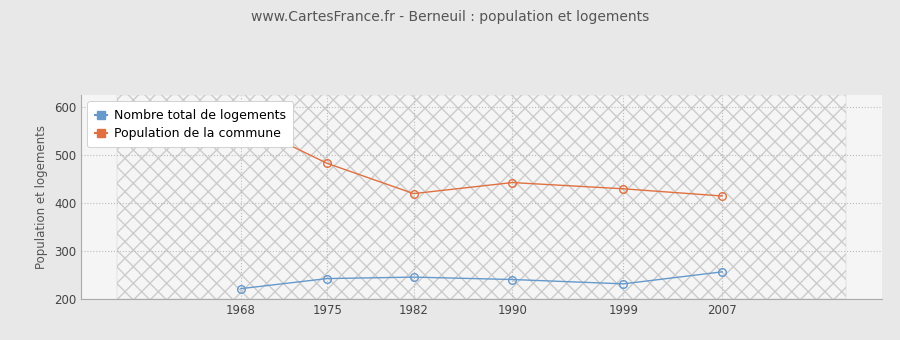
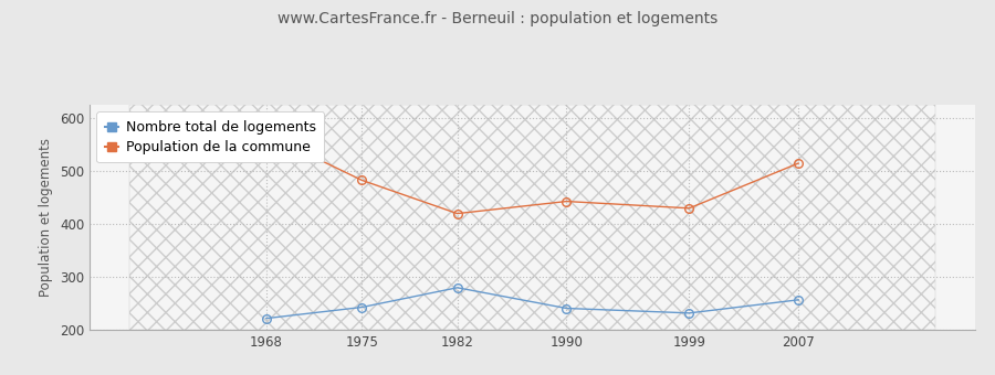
Nombre total de logements/1982: 246 -> 280
Population de la commune/2007: 415 -> 515
